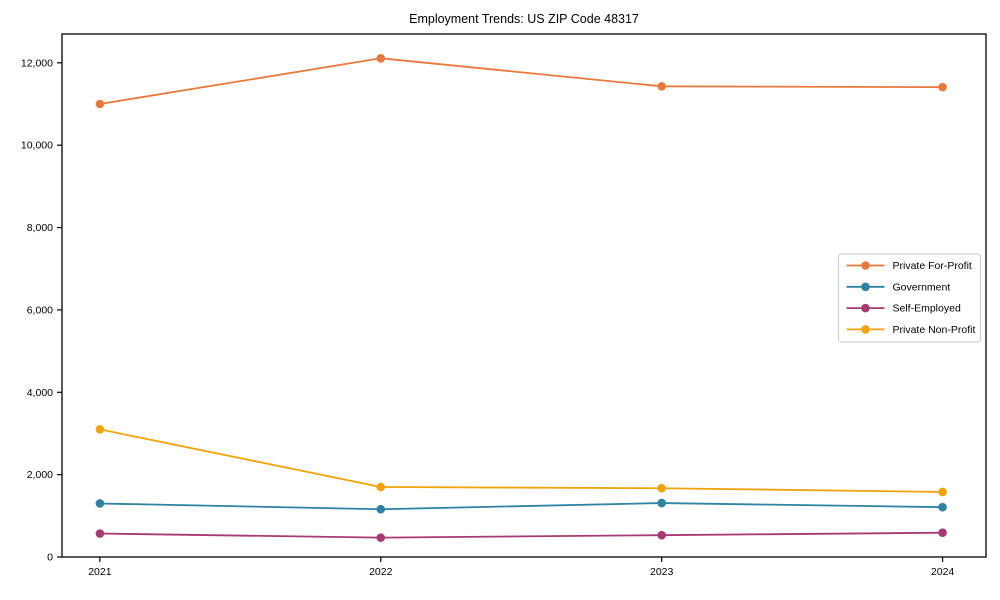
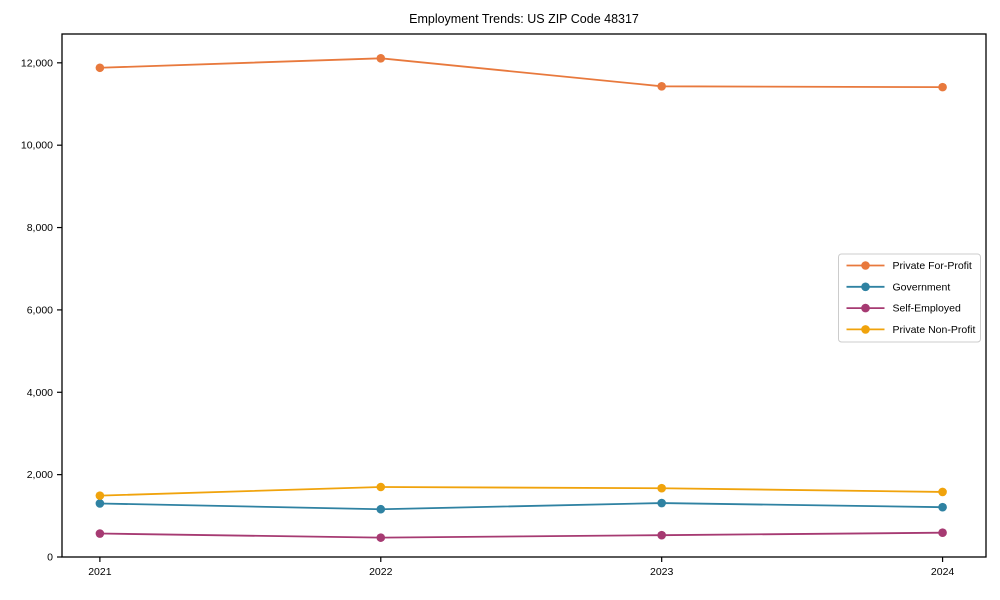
Private For-Profit/2021: 11000 -> 11900
Private Non-Profit/2021: 3100 -> 1500
